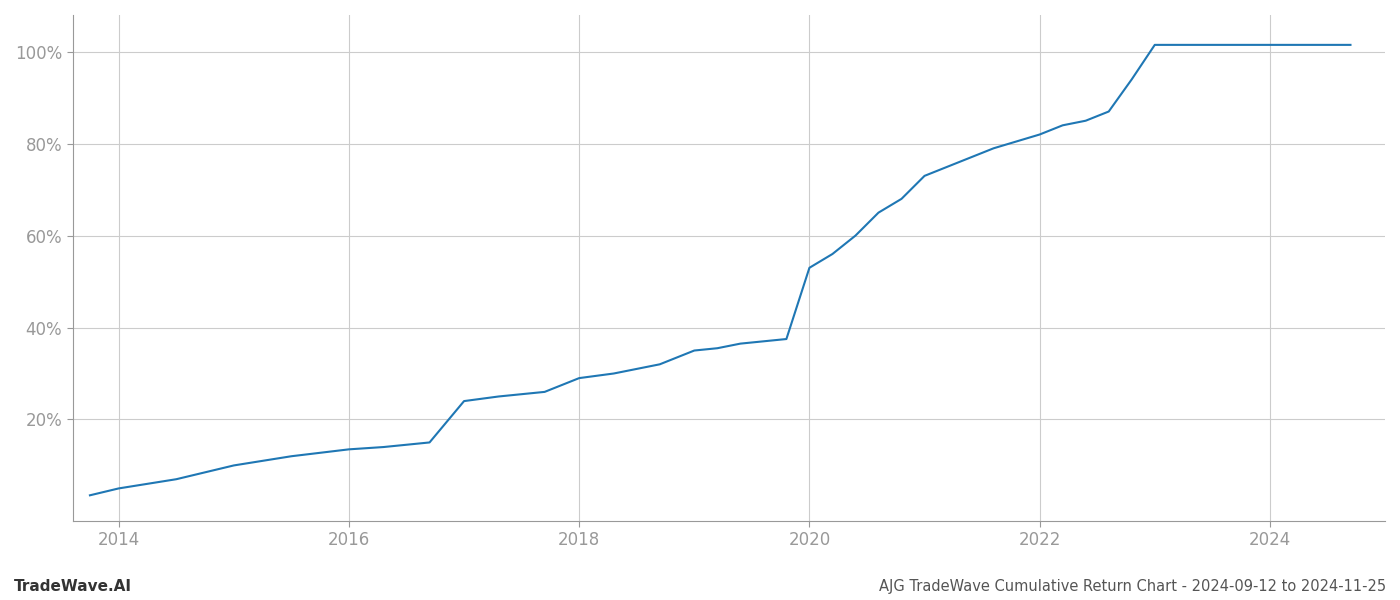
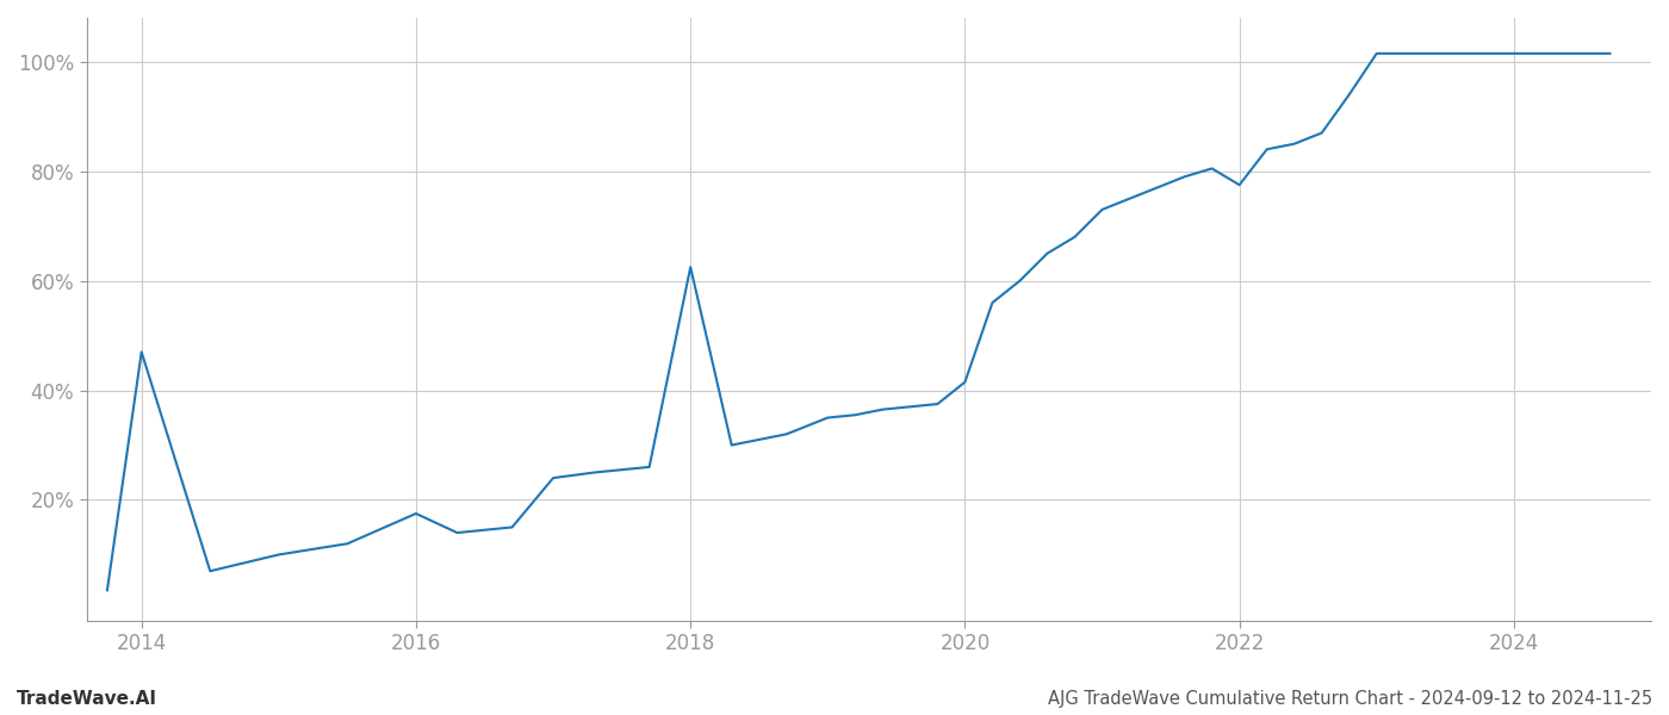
2014: 5.0% -> 47.0%
2016: 13.5% -> 17.5%
2018: 29.0% -> 62.5%
2020: 53.0% -> 41.5%
2022: 82.0% -> 77.5%
